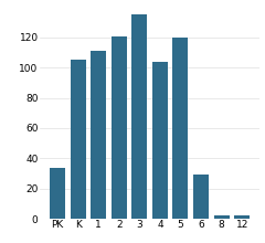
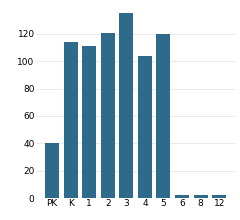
PK: 34 -> 40
K: 105 -> 114
6: 29 -> 2
